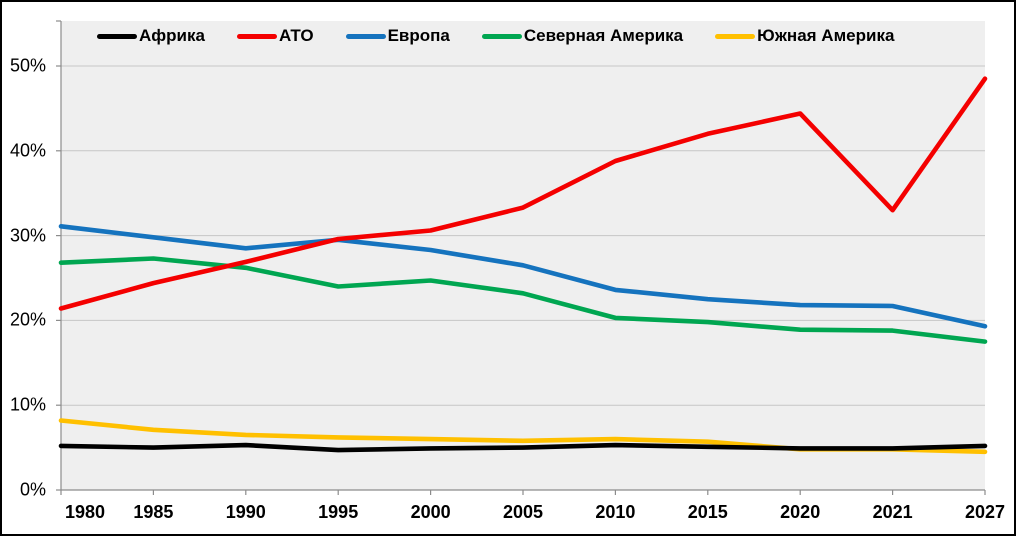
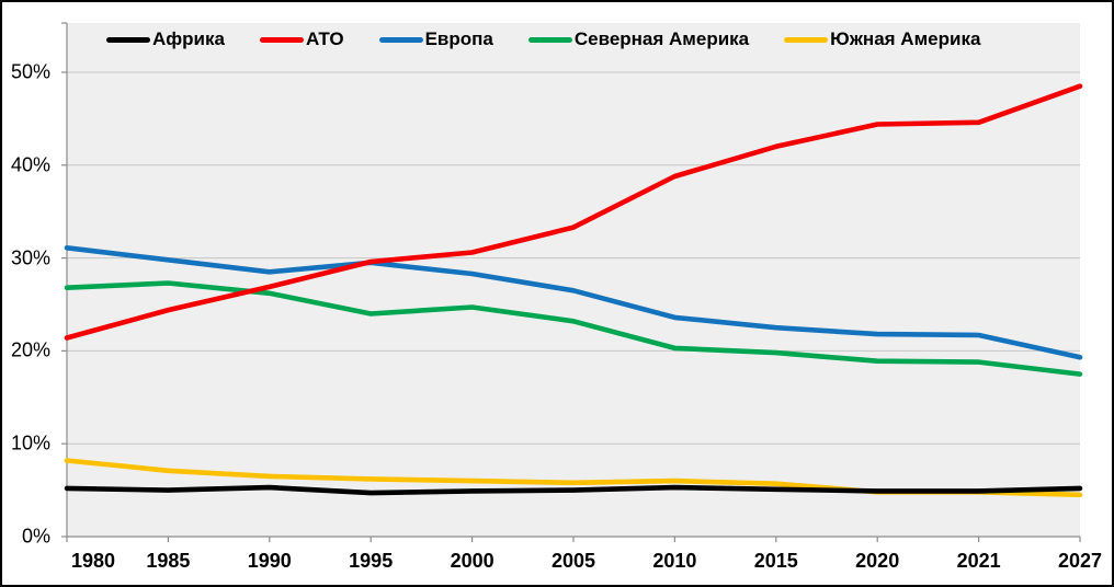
АТО/2021: 33% -> 45%
